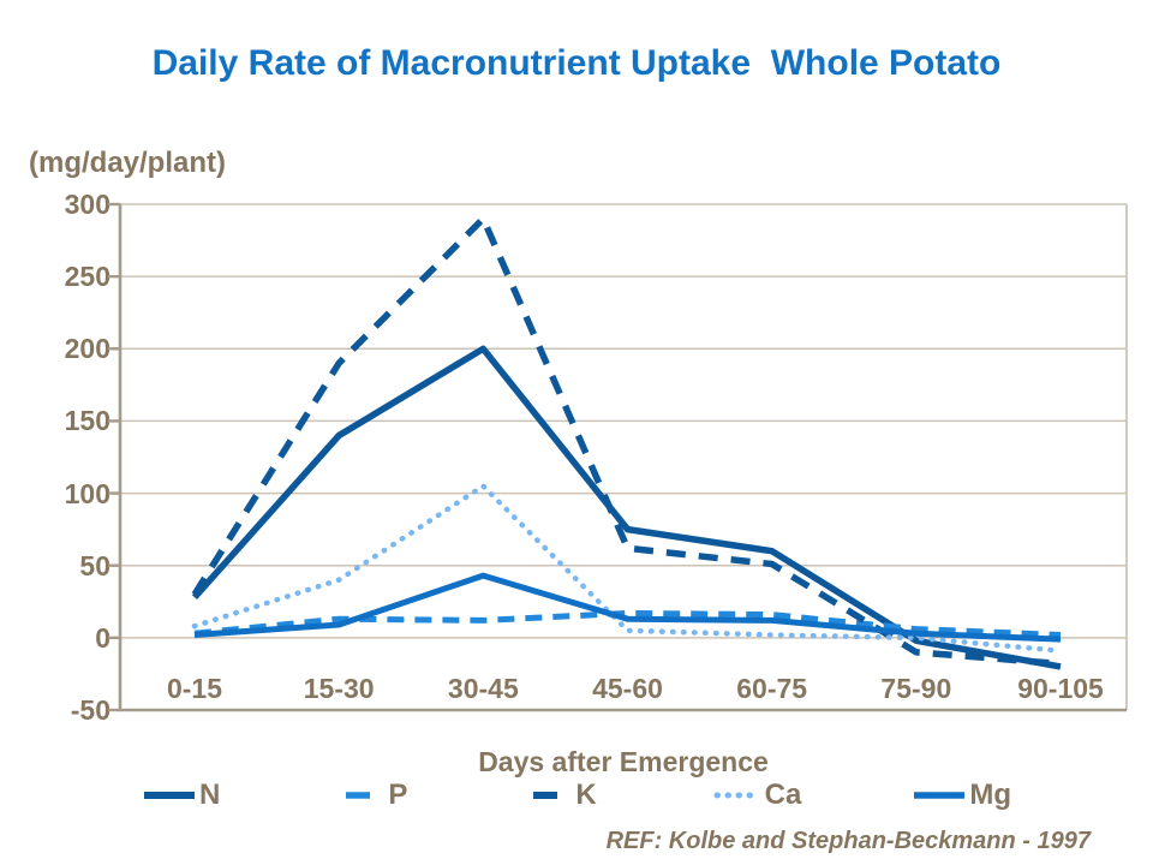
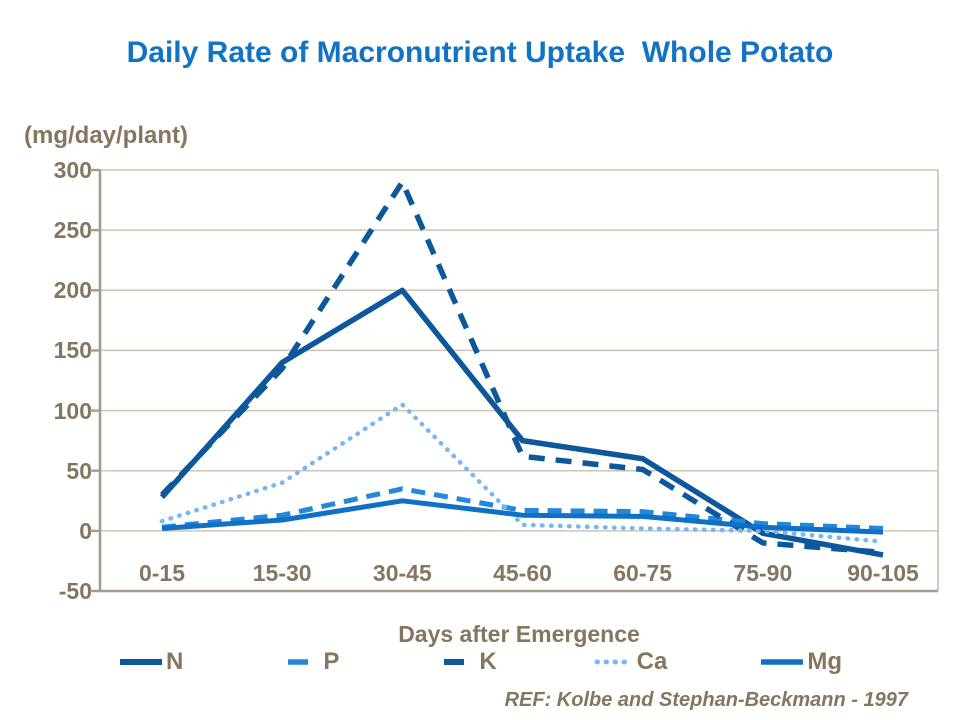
K/15-30: 190 -> 135
P/30-45: 12 -> 35
Mg/30-45: 43 -> 25
